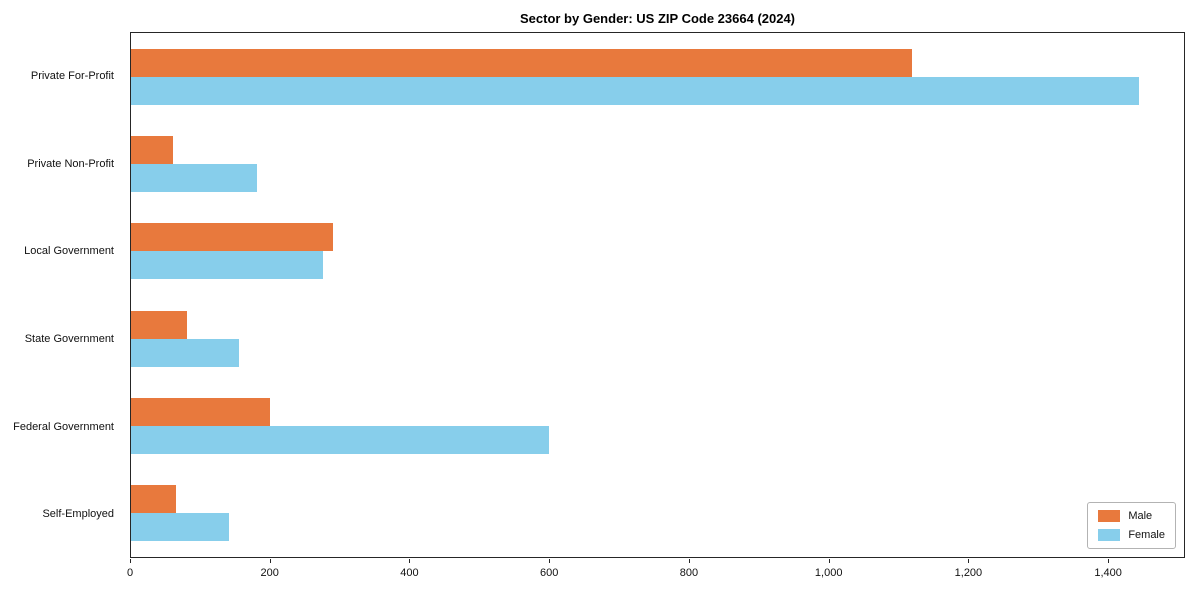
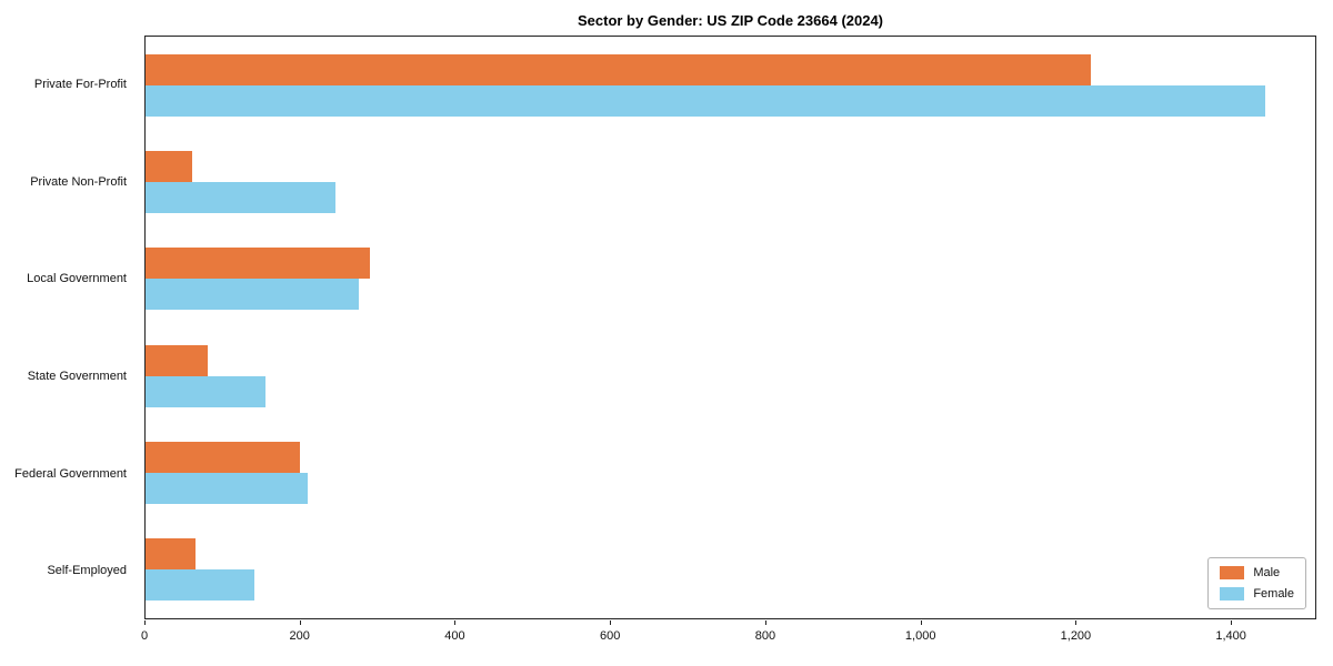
Male/Private For-Profit: 1120 -> 1220
Female/Private Non-Profit: 180 -> 240
Female/Federal Government: 600 -> 210
